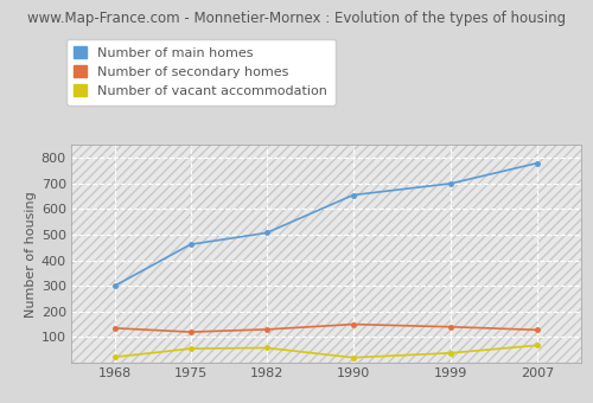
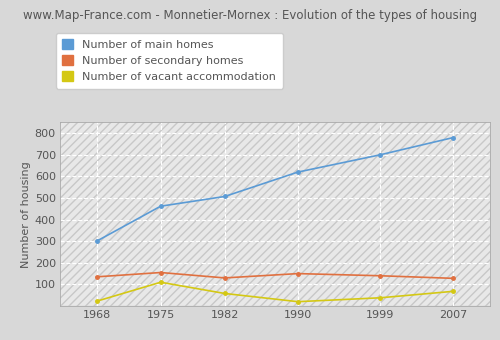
Number of secondary homes/1975: 120 -> 155
Number of vacant accommodation/1975: 55 -> 110
Number of main homes/1990: 655 -> 620
